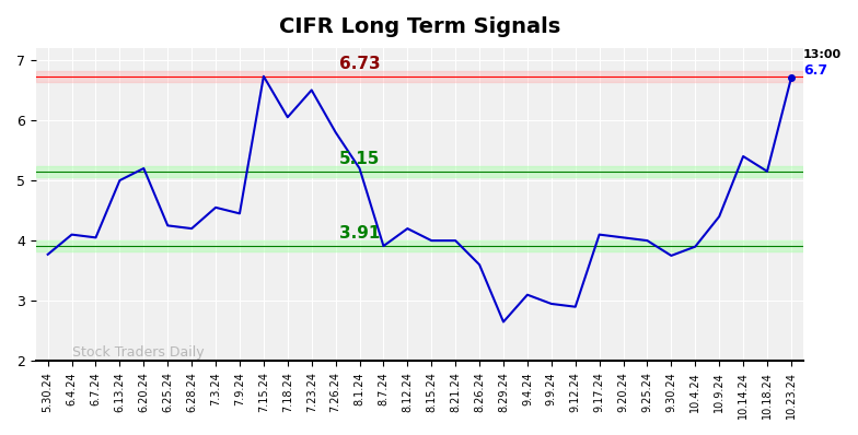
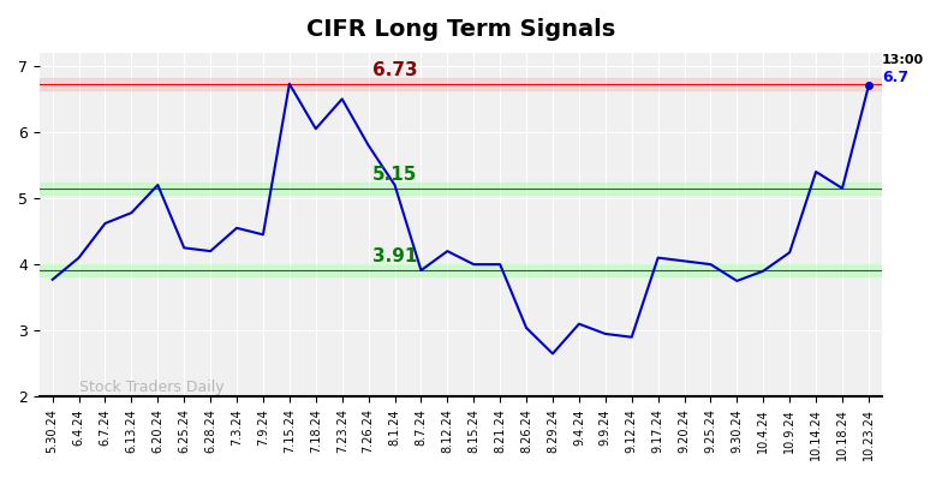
6.7.24: 4.05 -> 4.62
6.13.24: 5.00 -> 4.78
8.26.24: 3.60 -> 3.04
10.9.24: 4.40 -> 4.18
